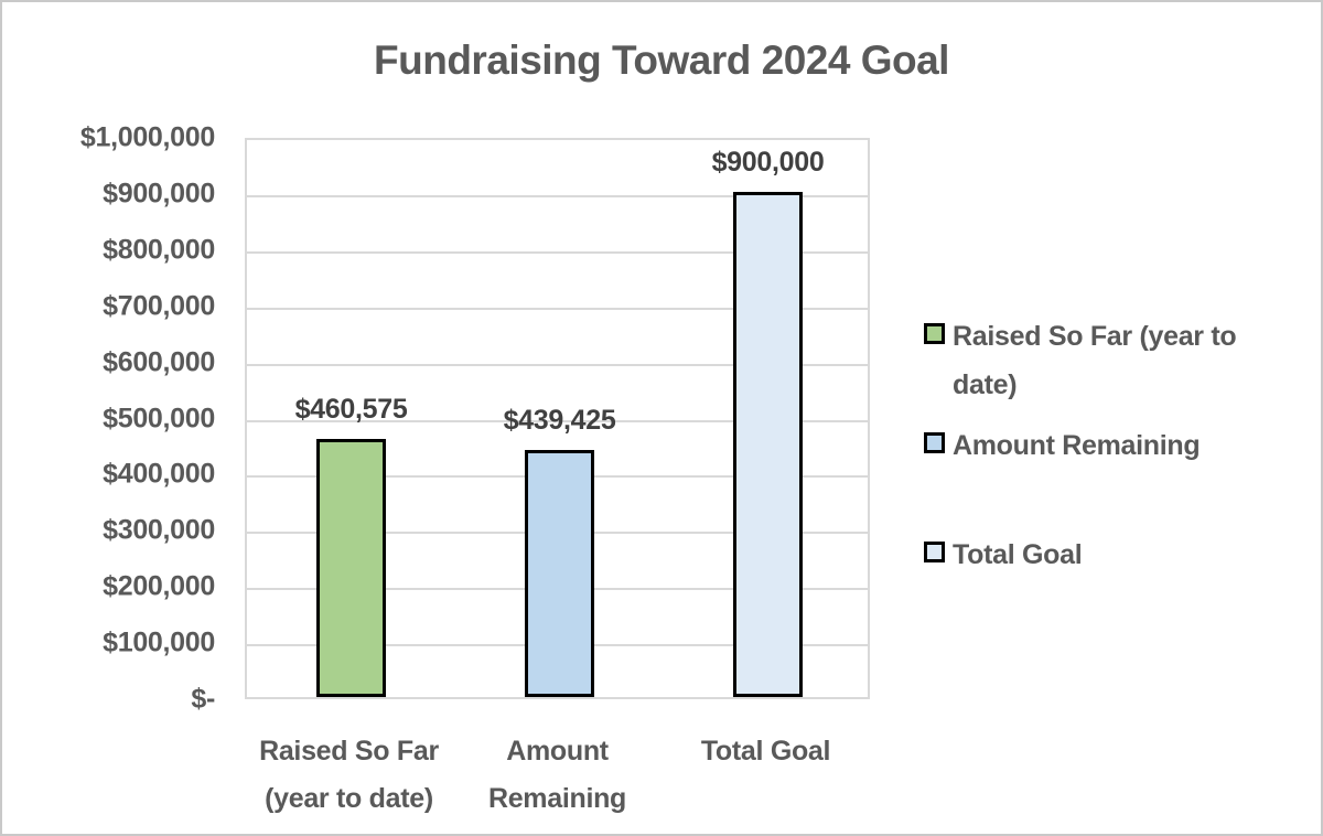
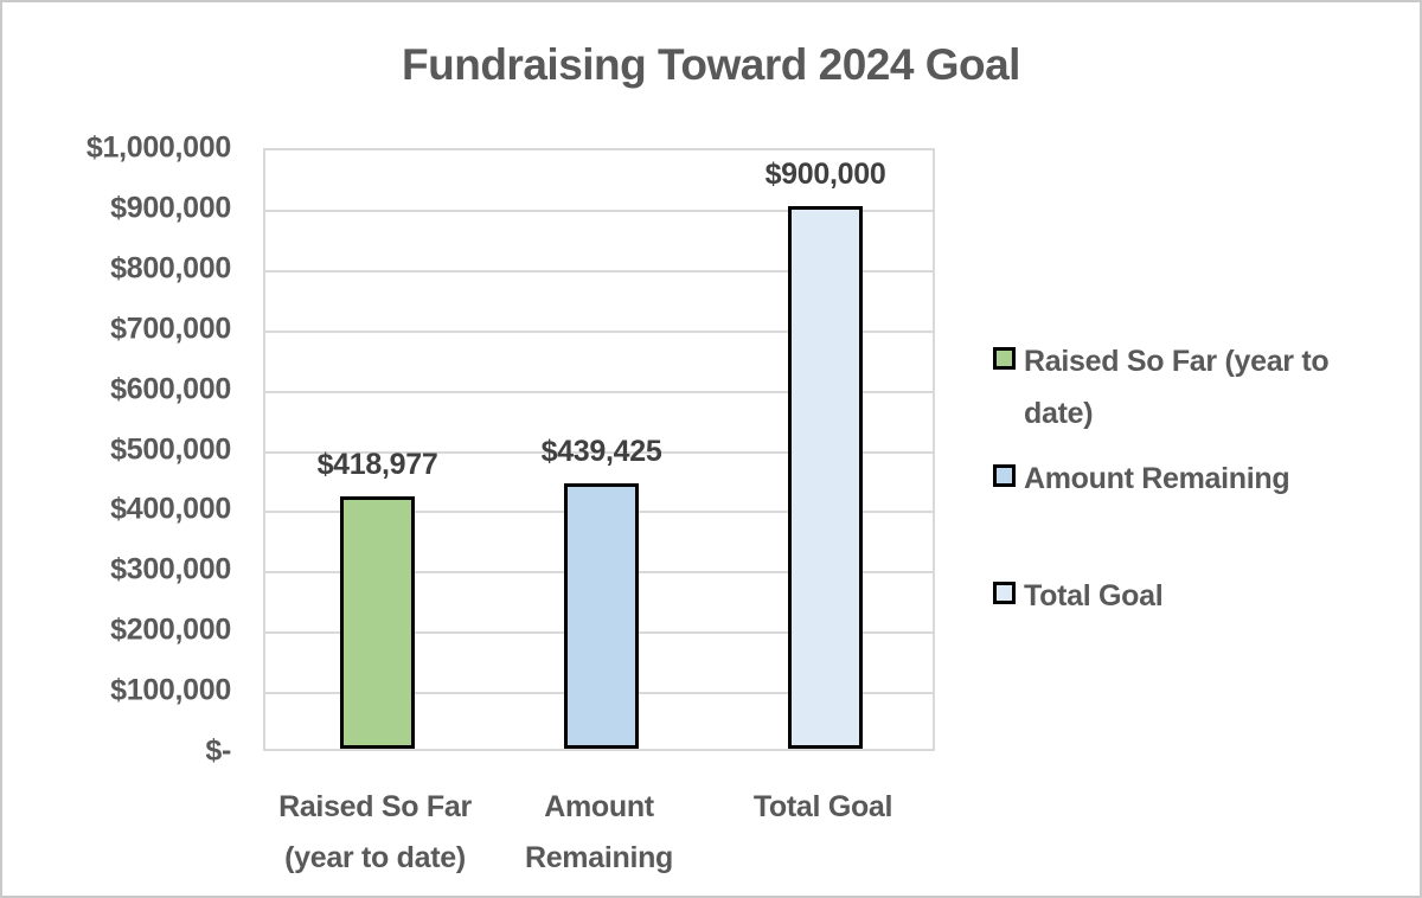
Raised So Far (year to date): $460,575 -> $418,977
